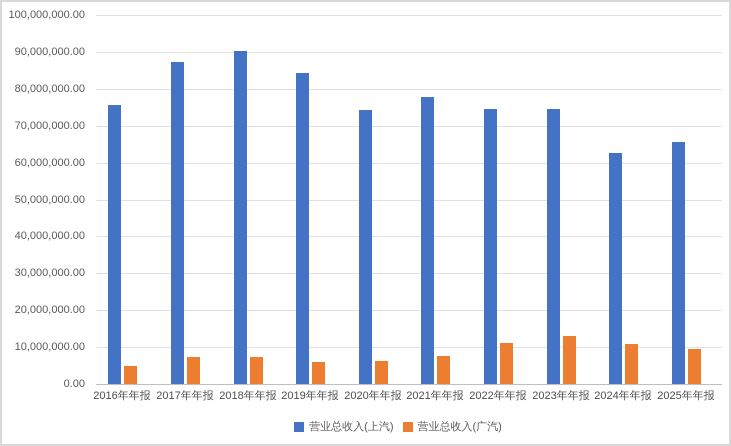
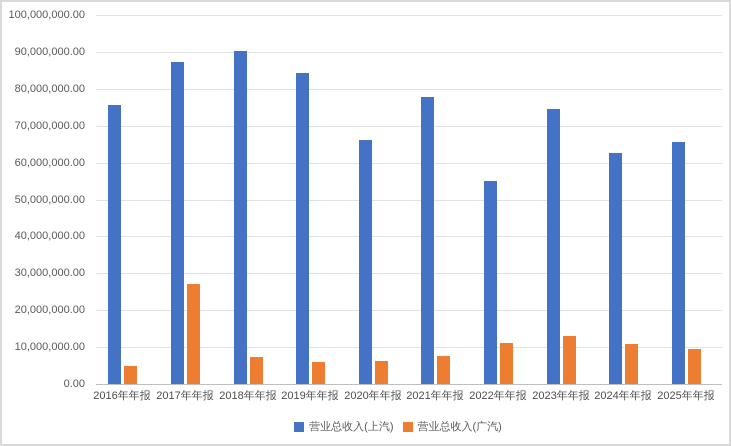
营业总收入(广汽)/2017年年报: 7000000 -> 27000000
营业总收入(上汽)/2020年年报: 74000000 -> 66000000
营业总收入(上汽)/2022年年报: 74000000 -> 55000000
